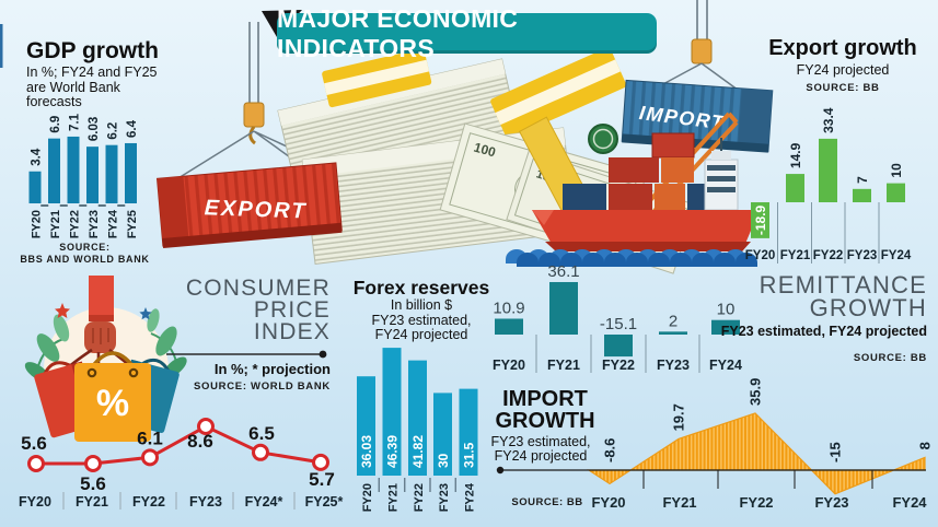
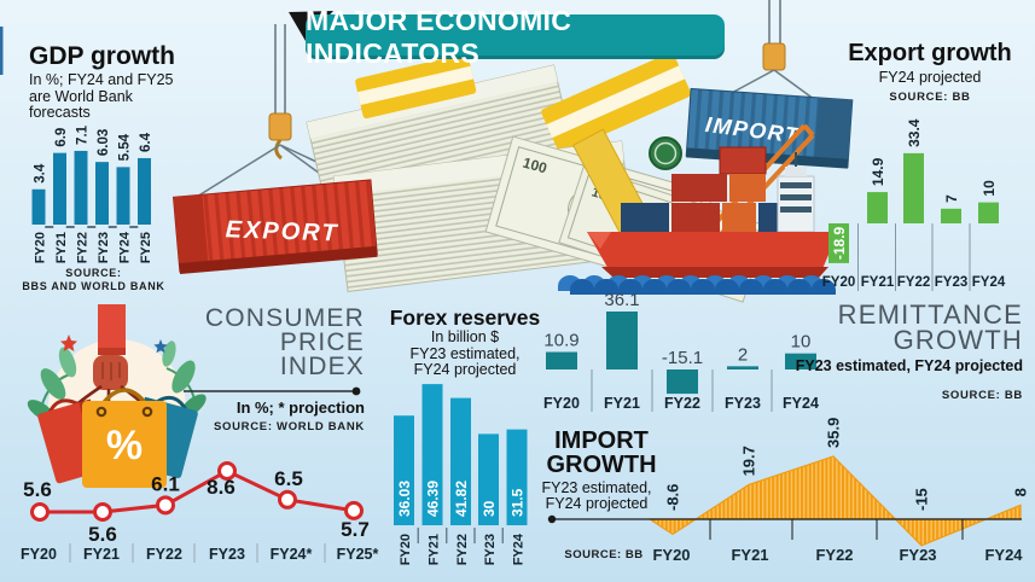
GDP growth/FY24: 6.2 -> 5.54
